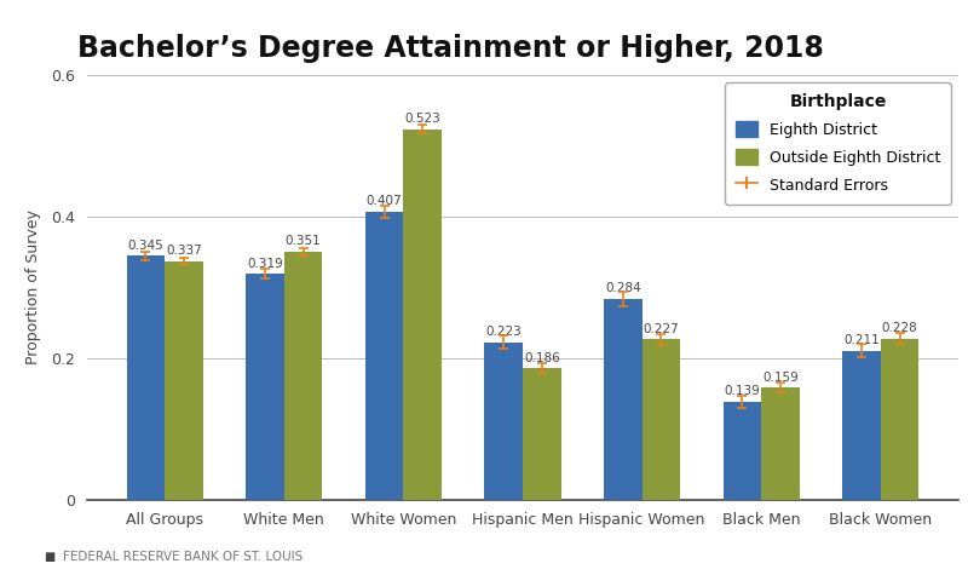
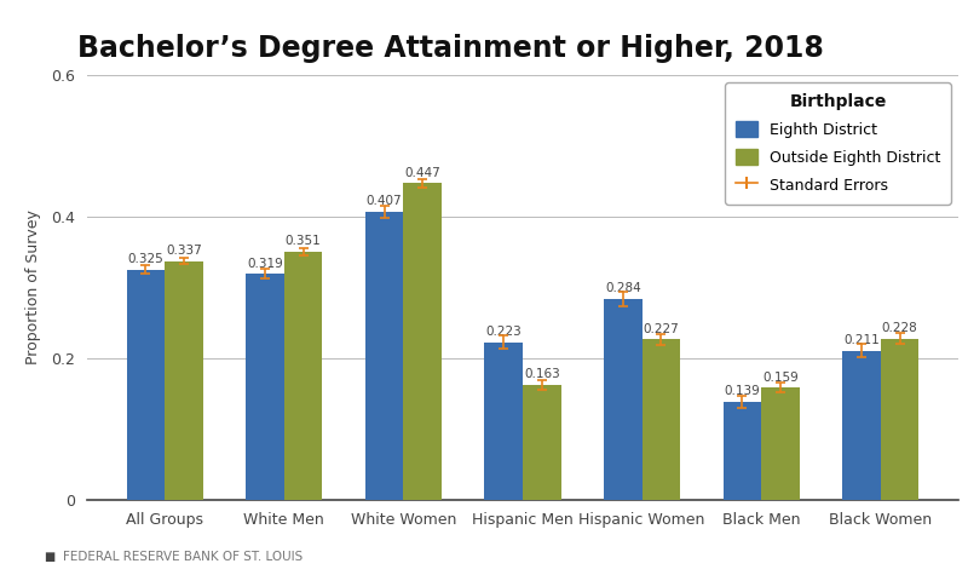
Eighth District/All Groups: 0.345 -> 0.325
Outside Eighth District/White Women: 0.523 -> 0.447
Outside Eighth District/Hispanic Men: 0.186 -> 0.163
